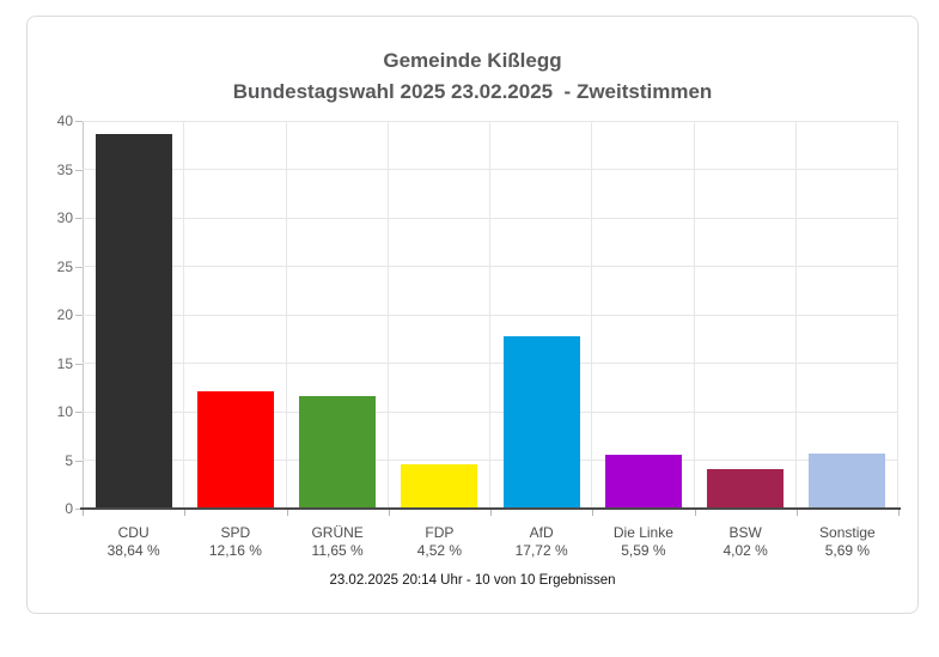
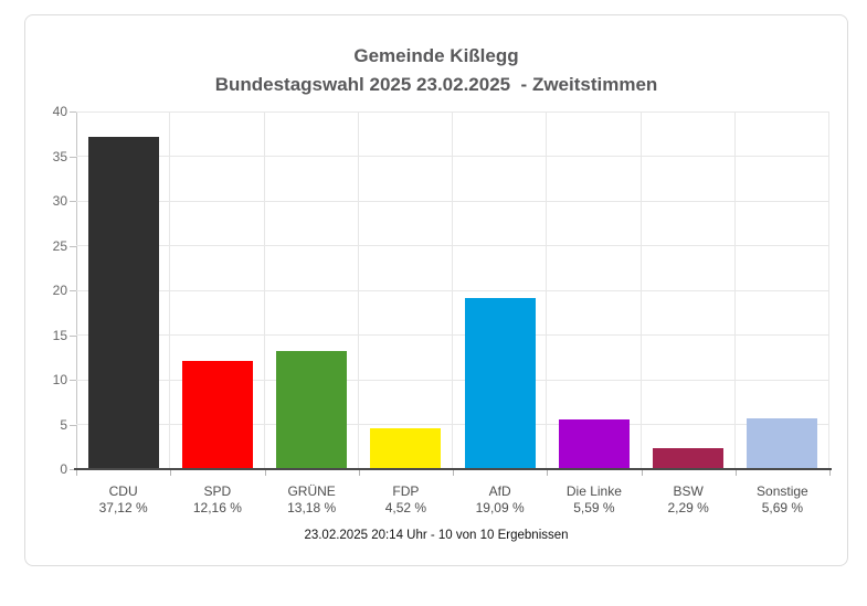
CDU: 38,64 -> 37,12
GRÜNE: 11,65 -> 13,18
AfD: 17,72 -> 19,09
BSW: 4,02 -> 2,29
